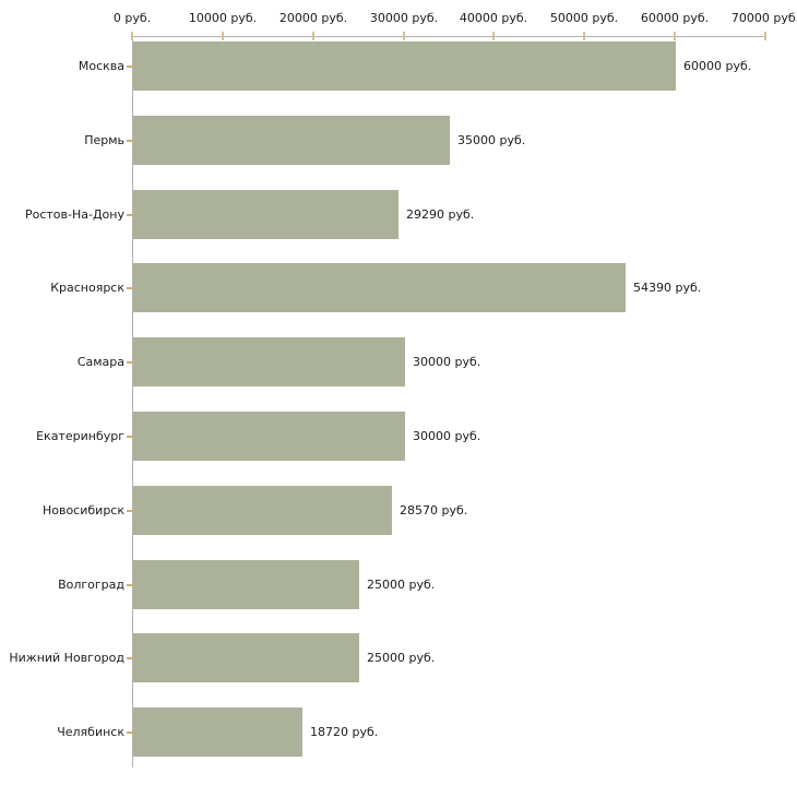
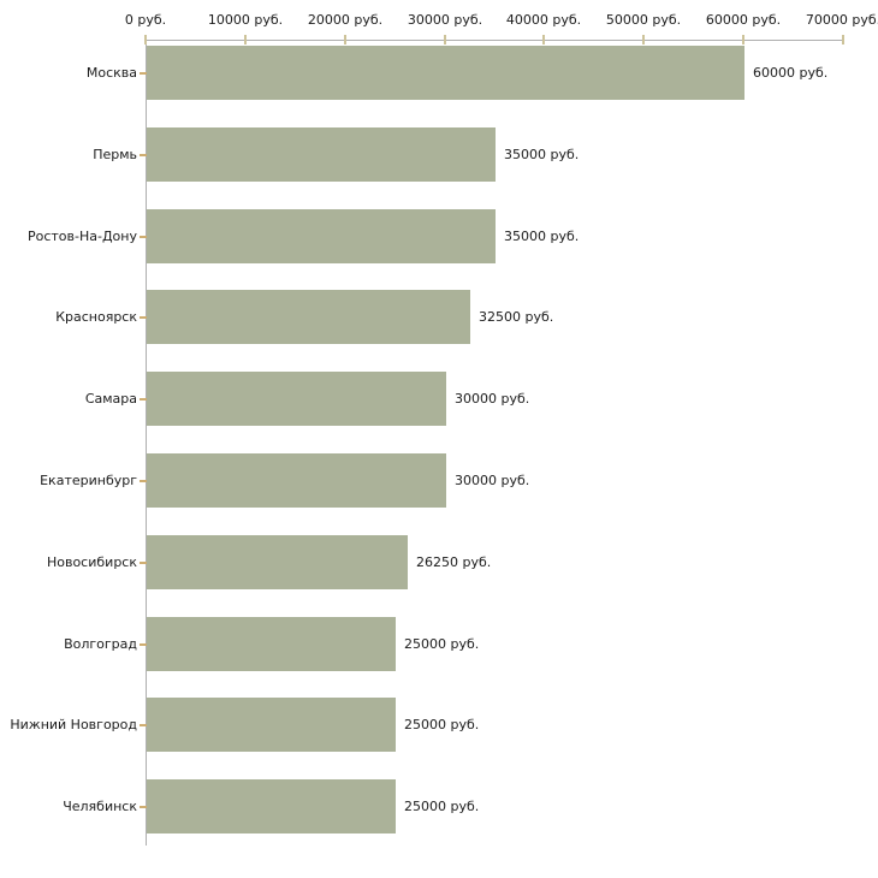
Ростов-На-Дону: 29290 -> 35000
Красноярск: 54390 -> 32500
Новосибирск: 28570 -> 26250
Челябинск: 18720 -> 25000
